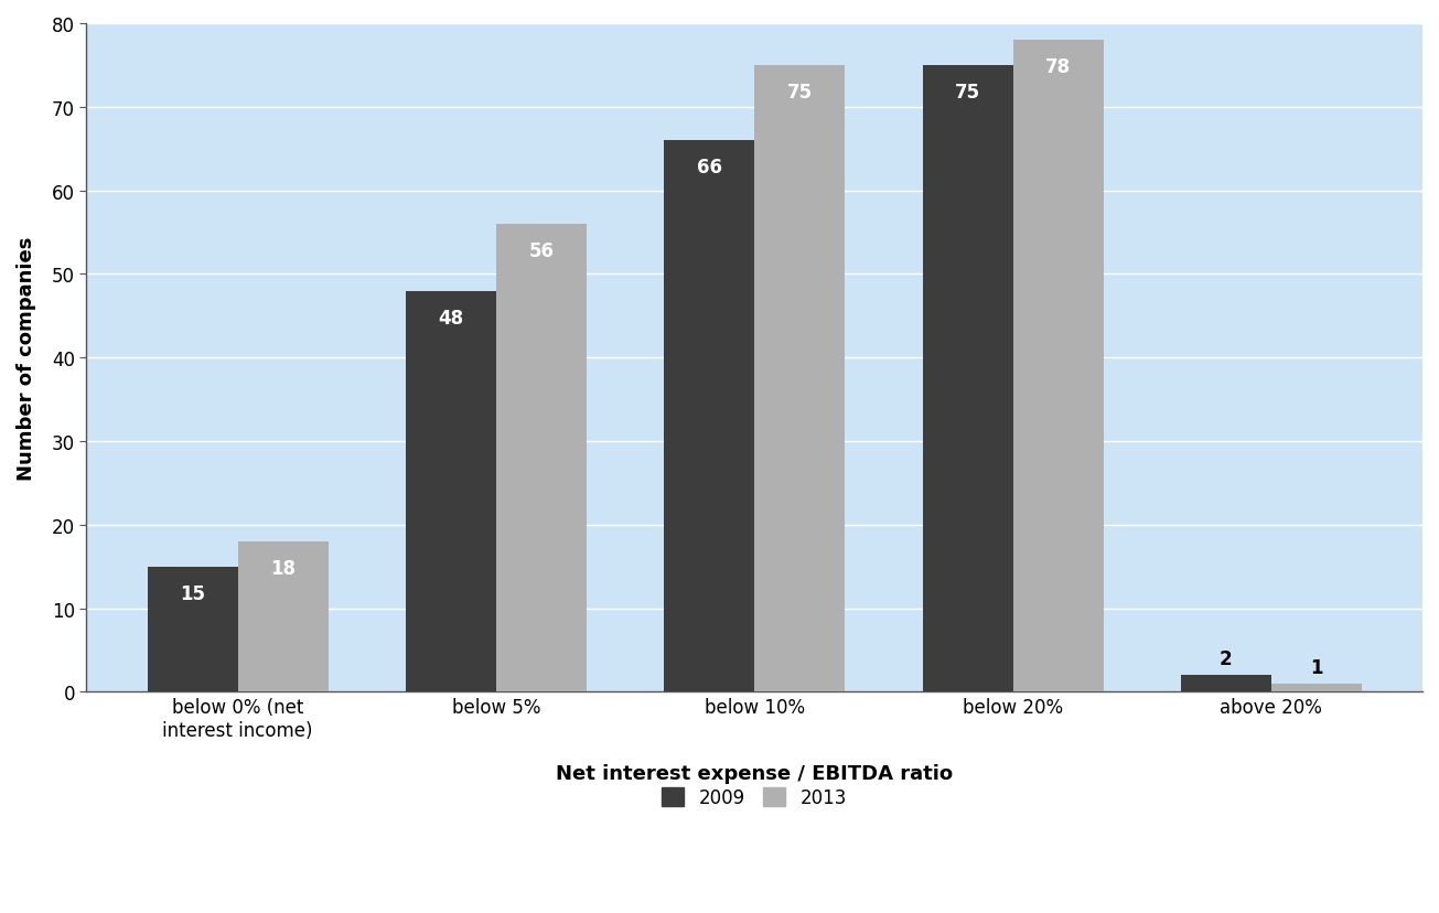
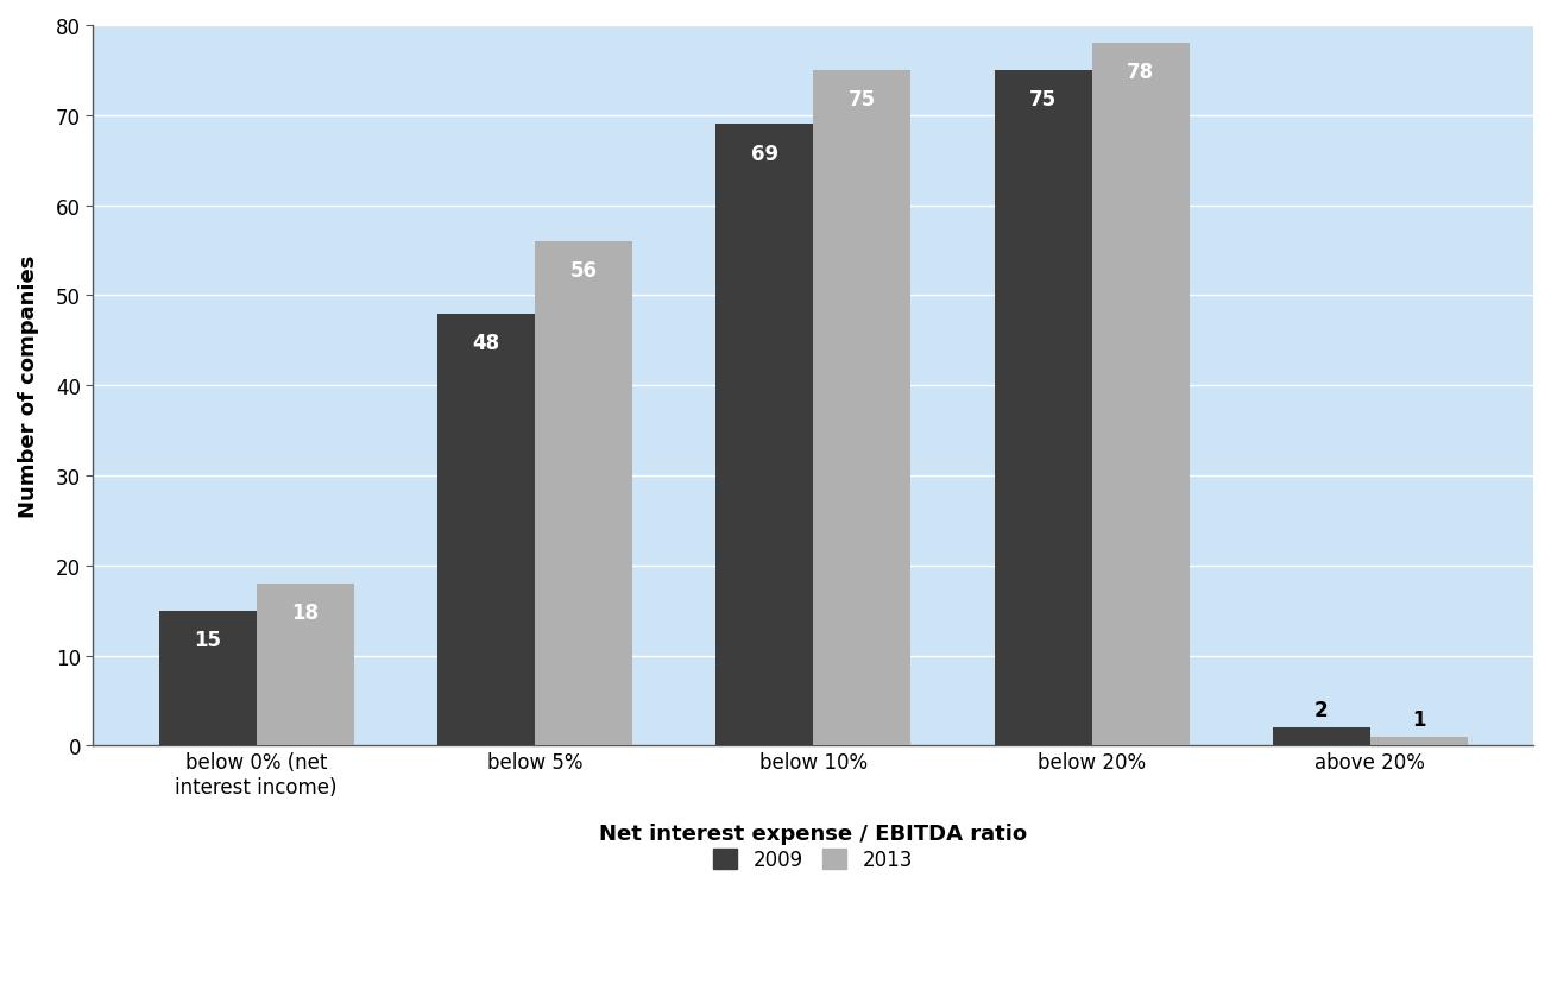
2009/below 10%: 66 -> 69
